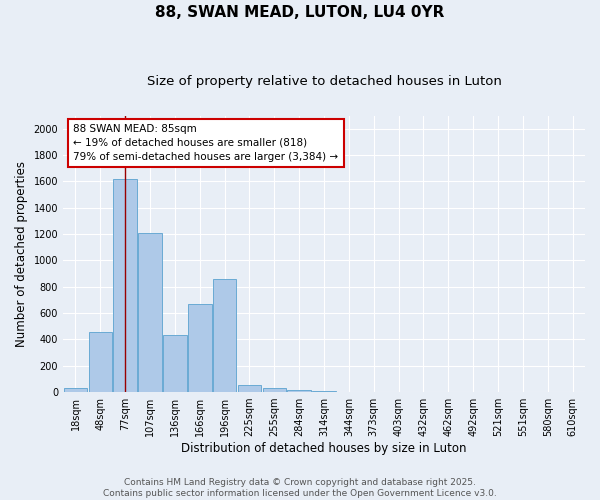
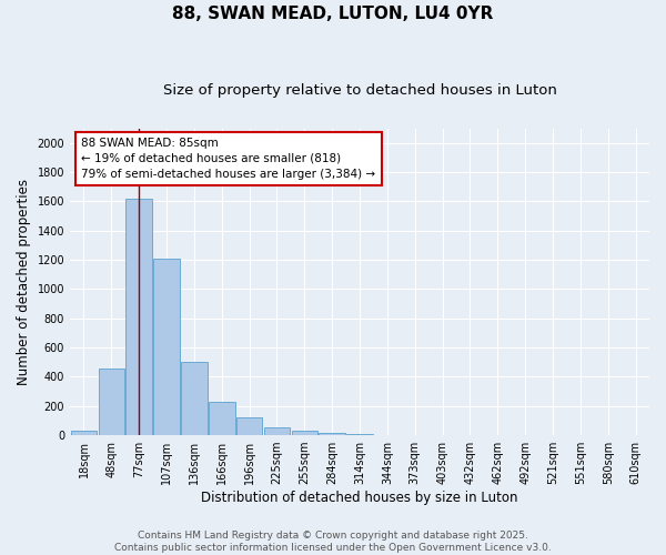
136sqm: 430 -> 500
166sqm: 670 -> 220
196sqm: 860 -> 120
